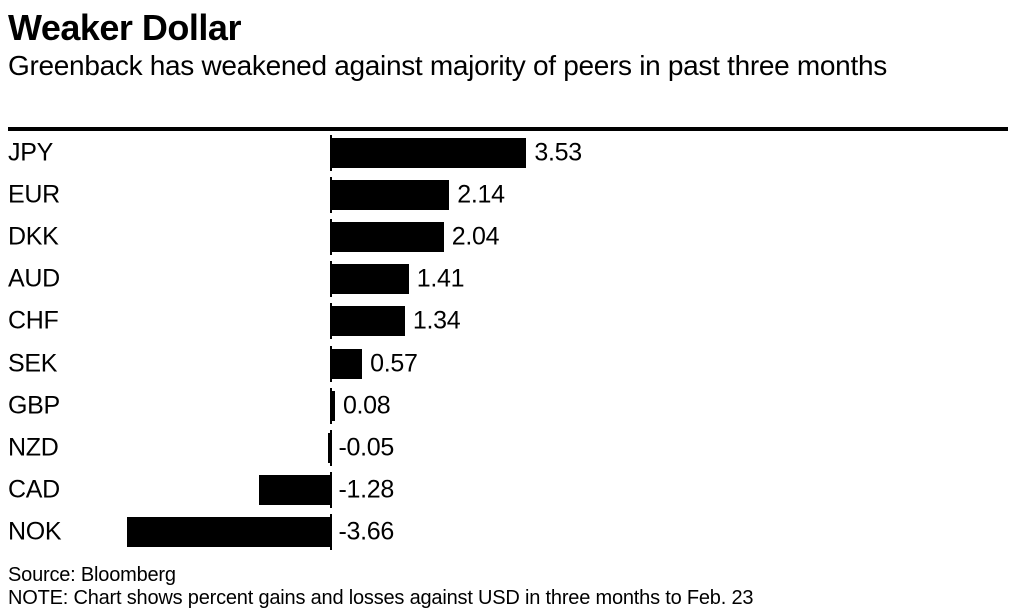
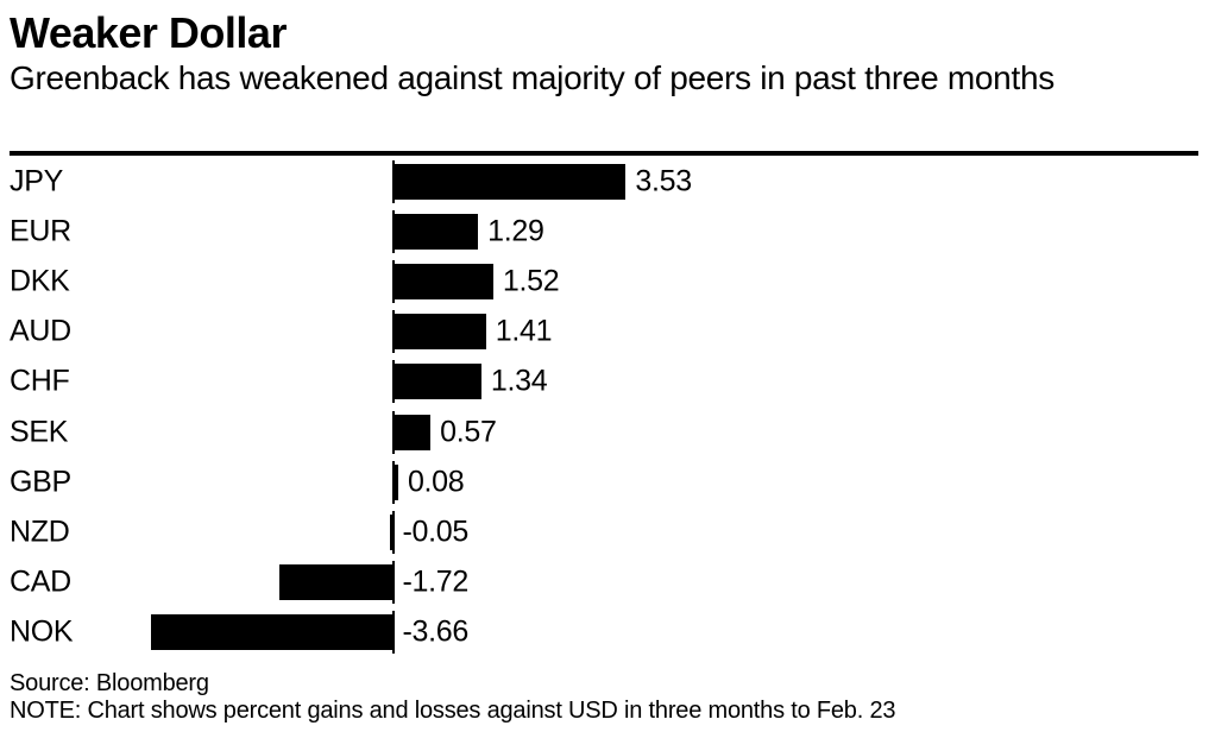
EUR: 2.14 -> 1.29
DKK: 2.04 -> 1.52
CAD: -1.28 -> -1.72
